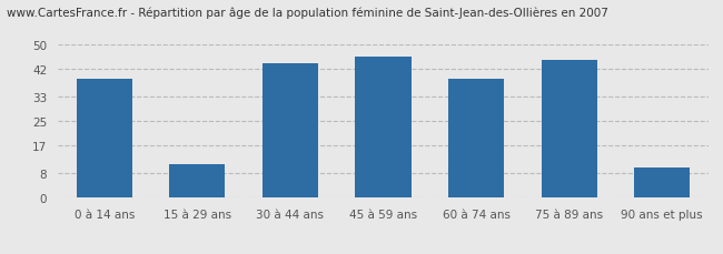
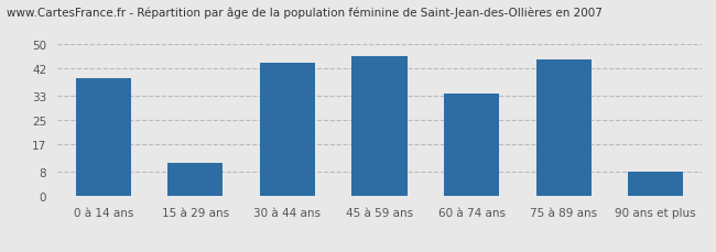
60 à 74 ans: 39 -> 34
90 ans et plus: 10 -> 8
